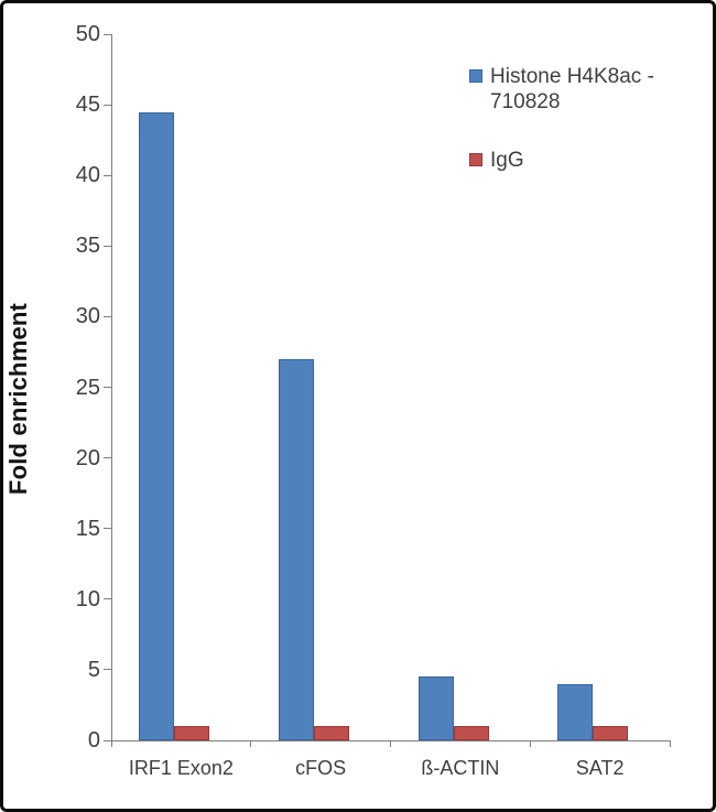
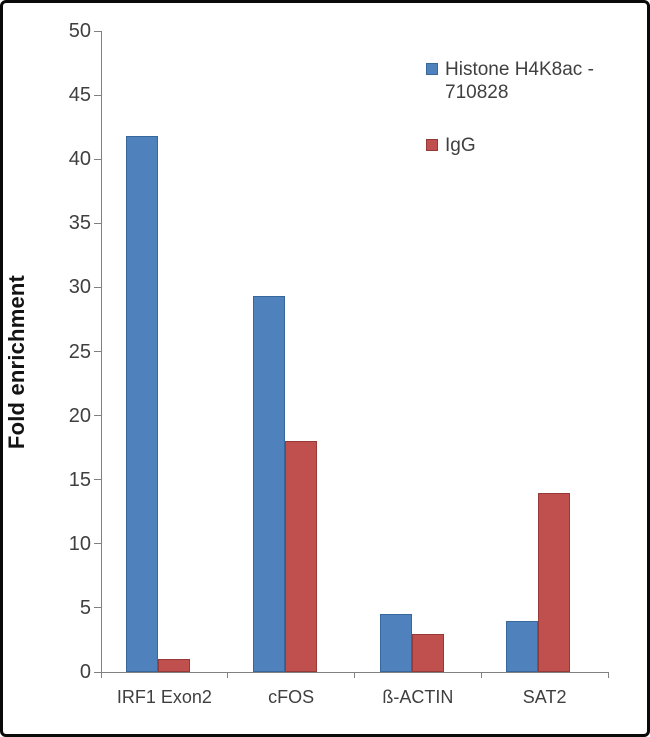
Histone H4K8ac - 710828/IRF1 Exon2: 44.5 -> 41.8
Histone H4K8ac - 710828/cFOS: 27.0 -> 29.3
IgG/cFOS: 1 -> 18
IgG/ß-ACTIN: 1 -> 3
IgG/SAT2: 1 -> 14
